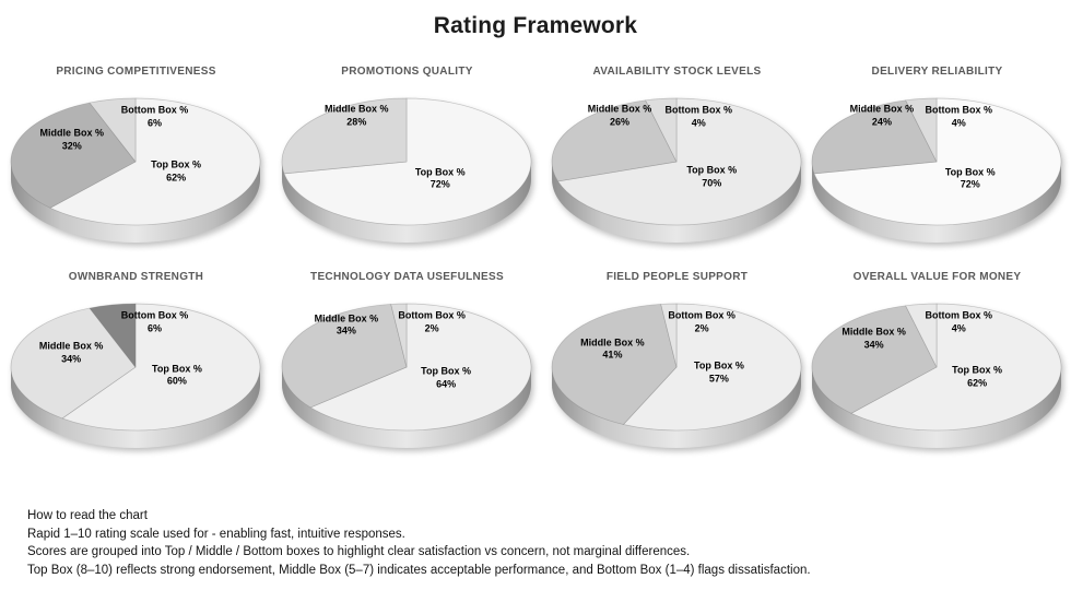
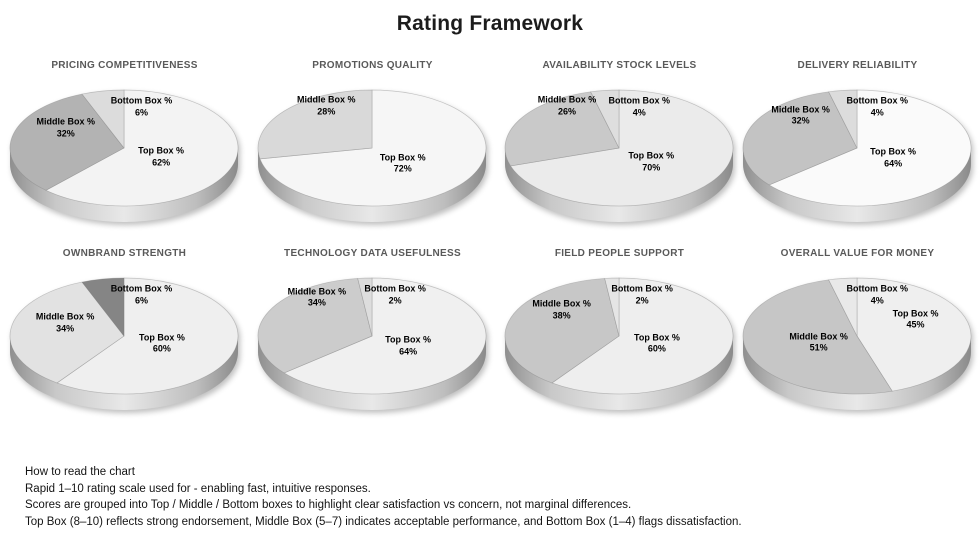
DELIVERY RELIABILITY/Top Box %: 72% -> 64%
DELIVERY RELIABILITY/Middle Box %: 24% -> 32%
FIELD PEOPLE SUPPORT/Top Box %: 57% -> 60%
FIELD PEOPLE SUPPORT/Middle Box %: 41% -> 38%
OVERALL VALUE FOR MONEY/Top Box %: 62% -> 45%
OVERALL VALUE FOR MONEY/Middle Box %: 34% -> 51%
